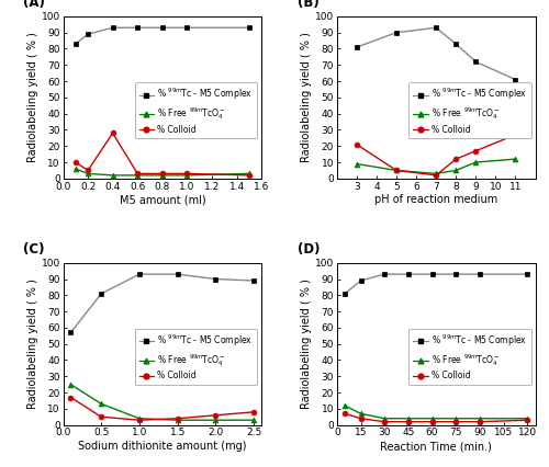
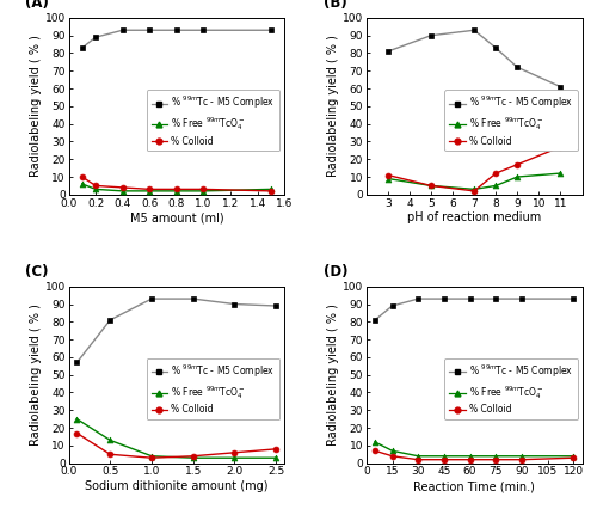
% Colloid/0.4: 28 -> 4
% Colloid/3: 21 -> 11
